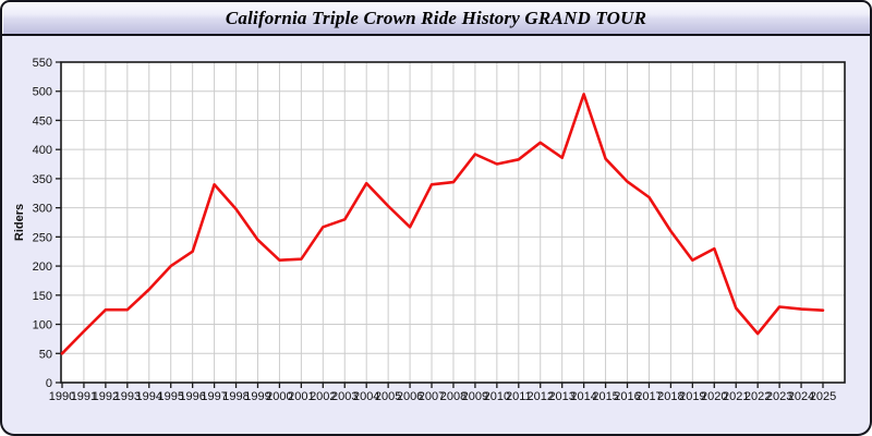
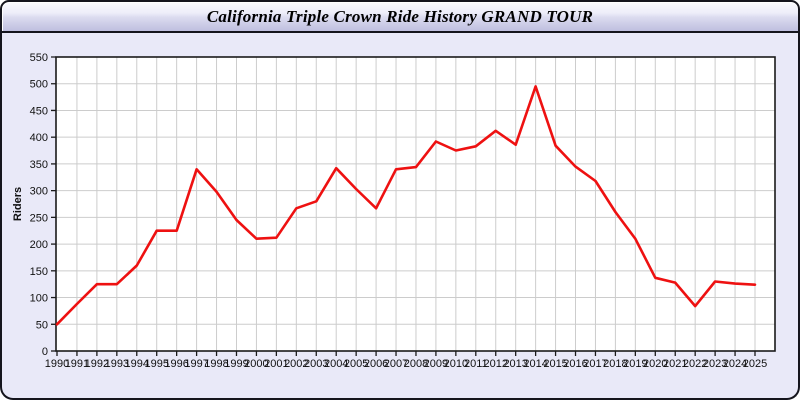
1995: 200 -> 220
2020: 230 -> 140
